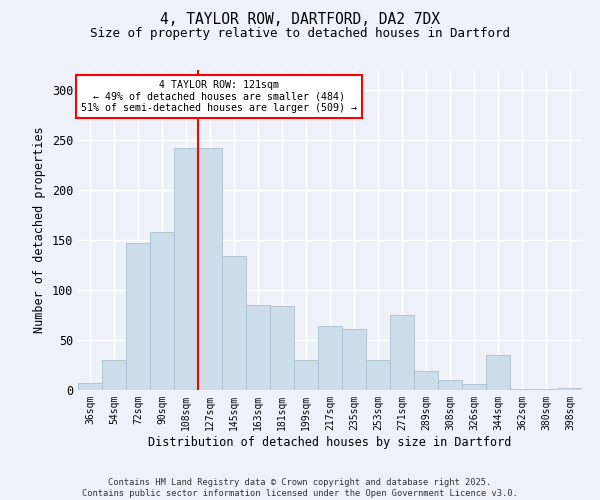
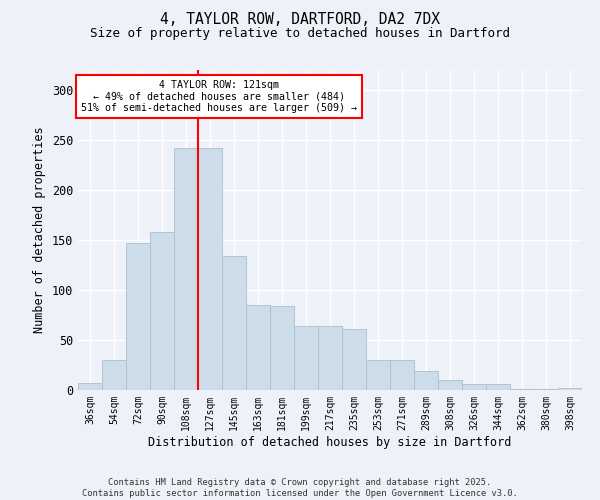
199sqm: 30 -> 64
271sqm: 75 -> 30
344sqm: 35 -> 6
